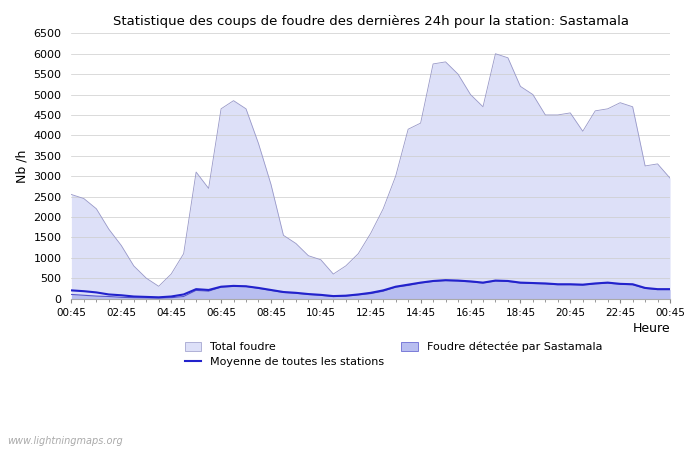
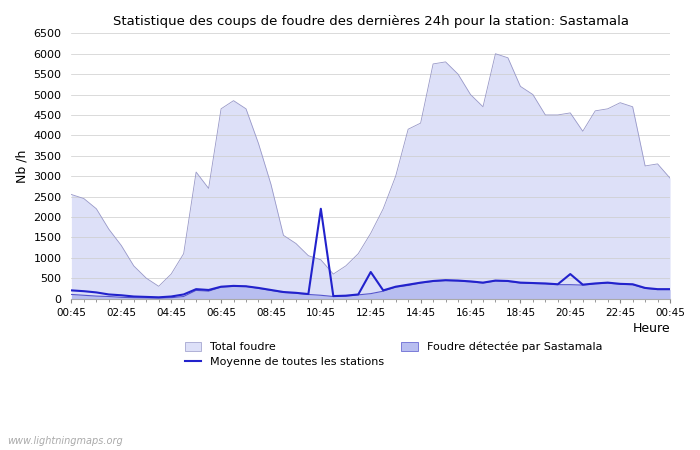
Moyenne de toutes les stations/10:45: 90 -> 2200
Moyenne de toutes les stations/12:45: 140 -> 650
Moyenne de toutes les stations/20:45: 350 -> 600
